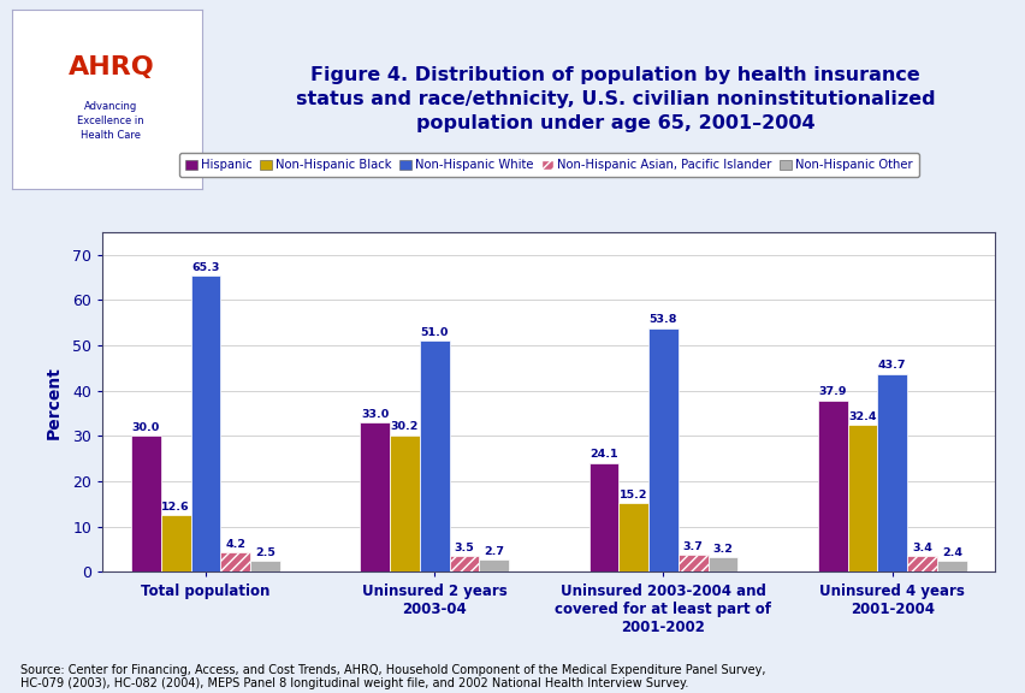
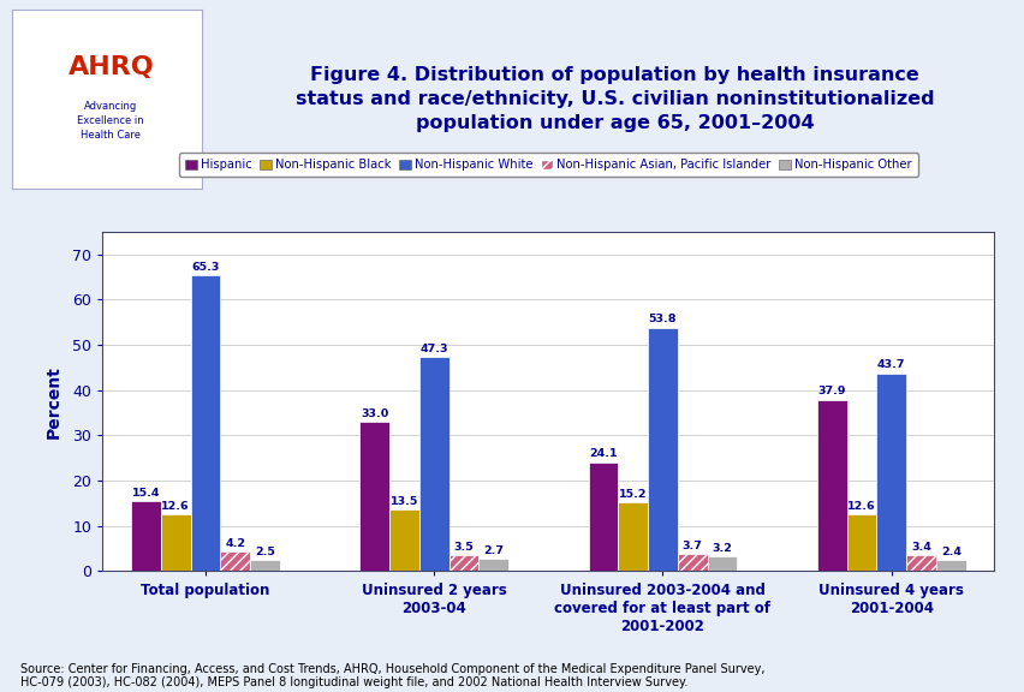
Hispanic/Total population: 30.0 -> 15.4
Non-Hispanic Black/Uninsured 2 years 2003-04: 30.2 -> 13.5
Non-Hispanic White/Uninsured 2 years 2003-04: 51.0 -> 47.3
Non-Hispanic Black/Uninsured 4 years 2001-2004: 32.4 -> 12.6
